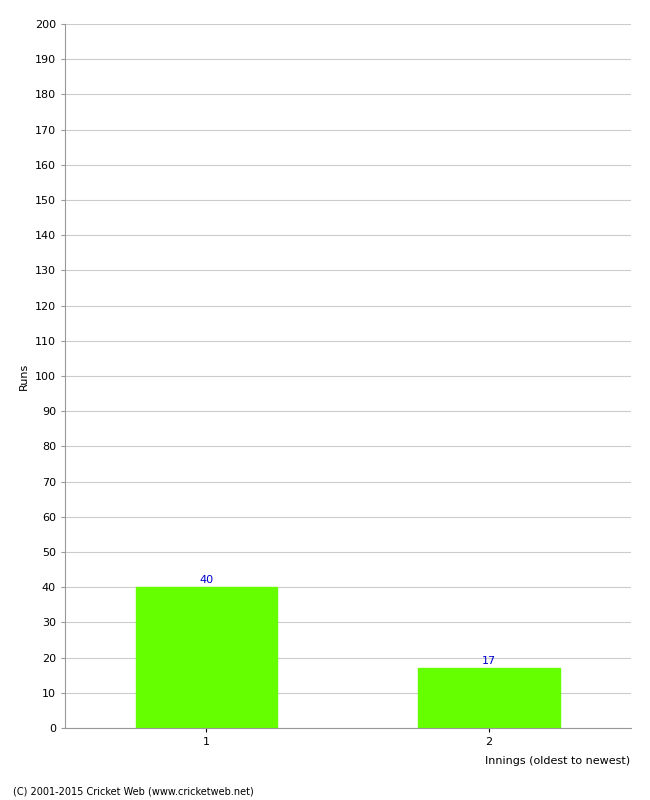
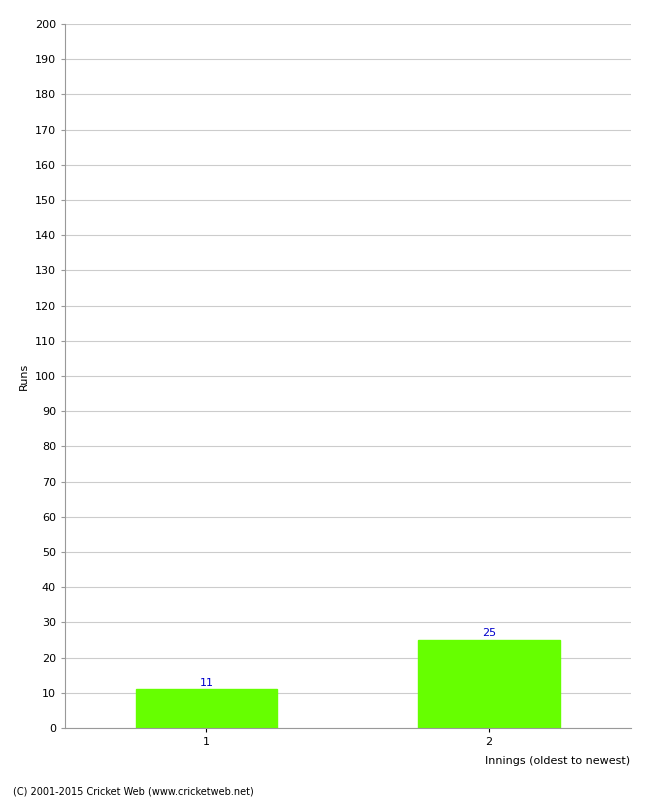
1: 40 -> 11
2: 17 -> 25
